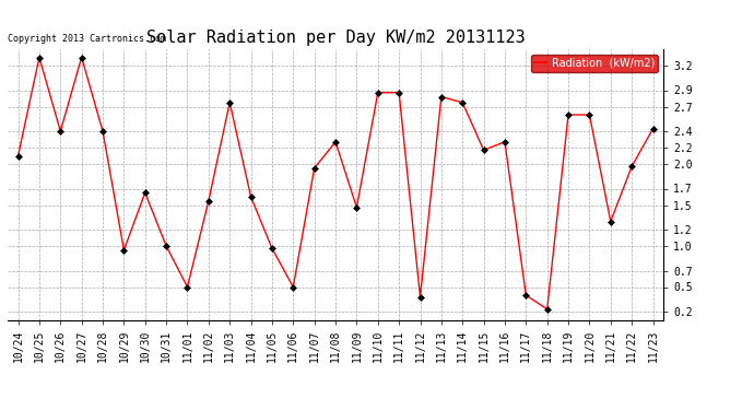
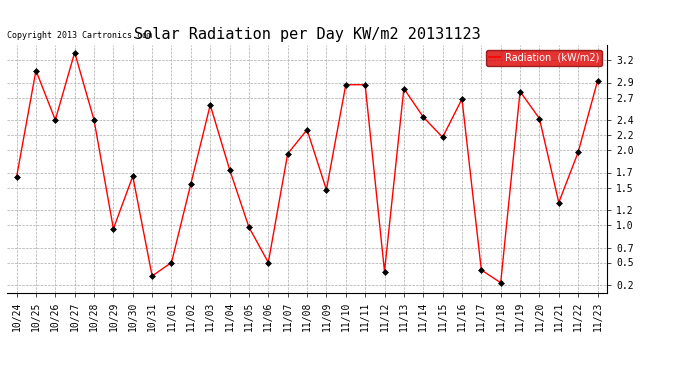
10/24: 2.10 -> 1.64
10/25: 3.30 -> 3.06
10/31: 1.00 -> 0.32
11/03: 2.75 -> 2.60
11/04: 1.60 -> 1.74
11/14: 2.75 -> 2.44
11/16: 2.27 -> 2.68
11/19: 2.60 -> 2.78
11/20: 2.60 -> 2.42
11/23: 2.43 -> 2.92
